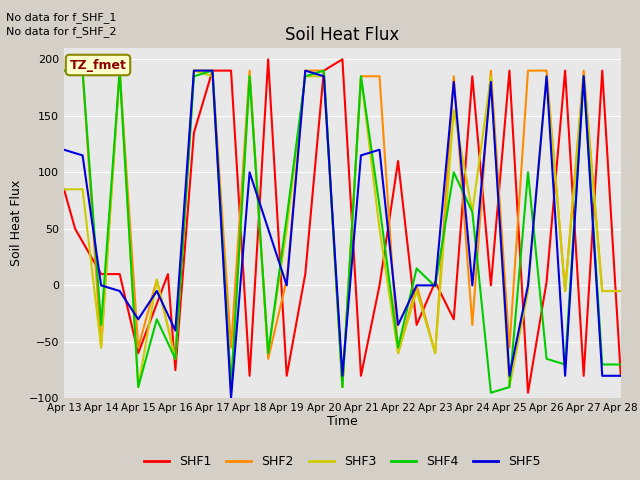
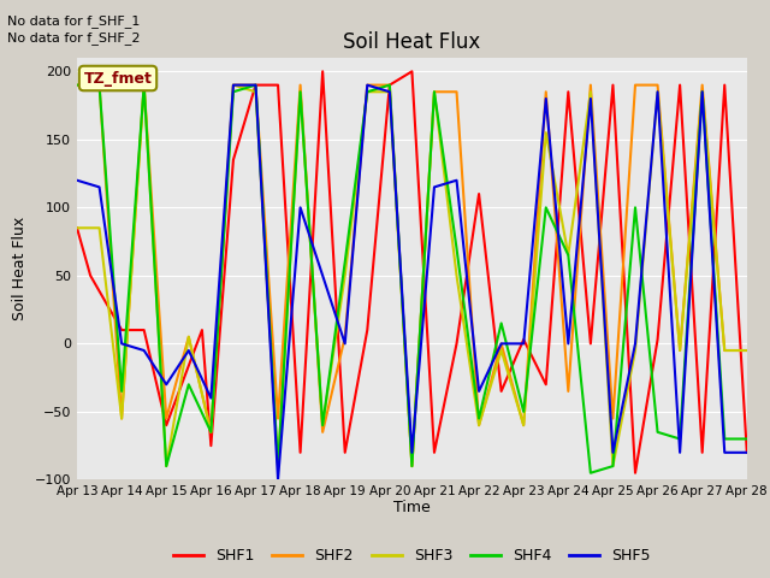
SHF4/Apr 23: -1 -> -50
